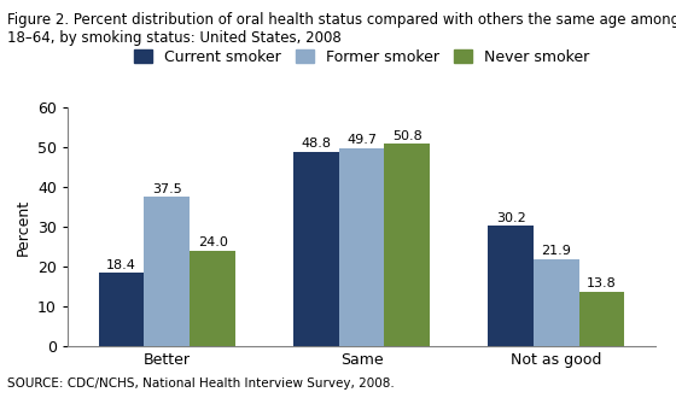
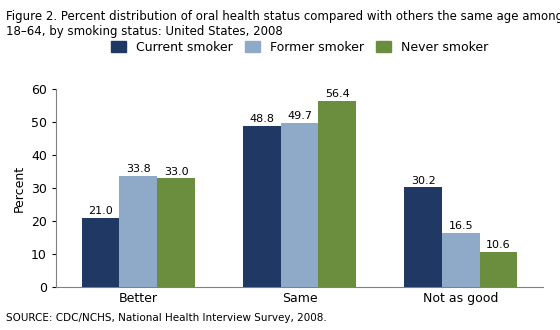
Current smoker/Better: 18.4 -> 21.0
Former smoker/Better: 37.5 -> 33.8
Never smoker/Better: 24.0 -> 33.0
Never smoker/Same: 50.8 -> 56.4
Former smoker/Not as good: 21.9 -> 16.5
Never smoker/Not as good: 13.8 -> 10.6
